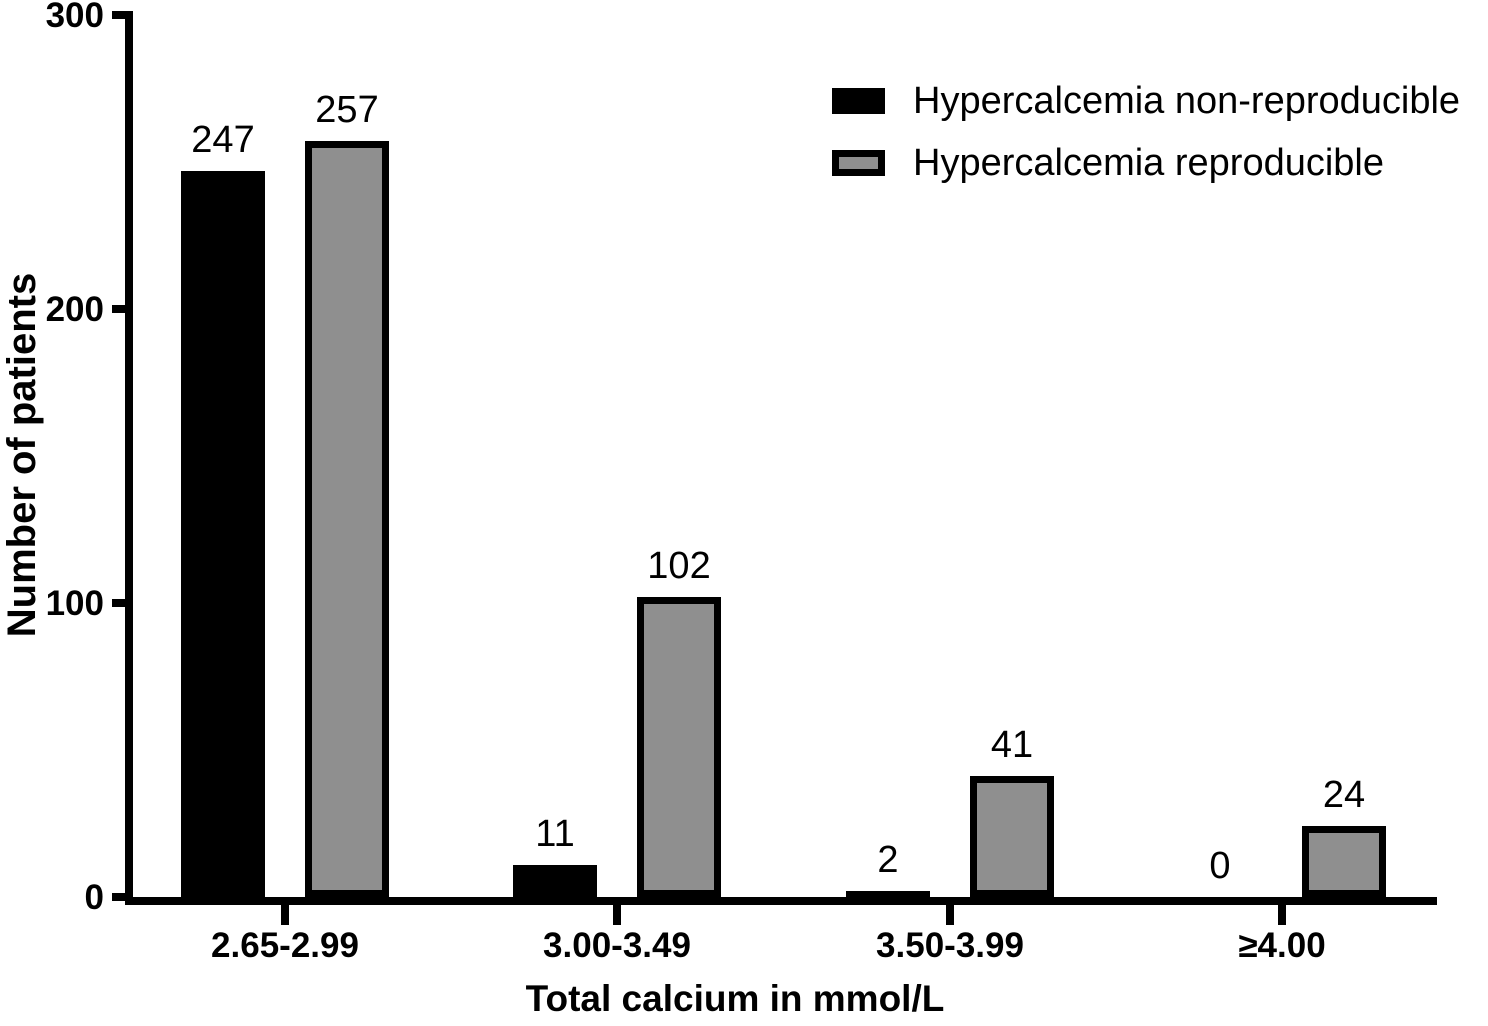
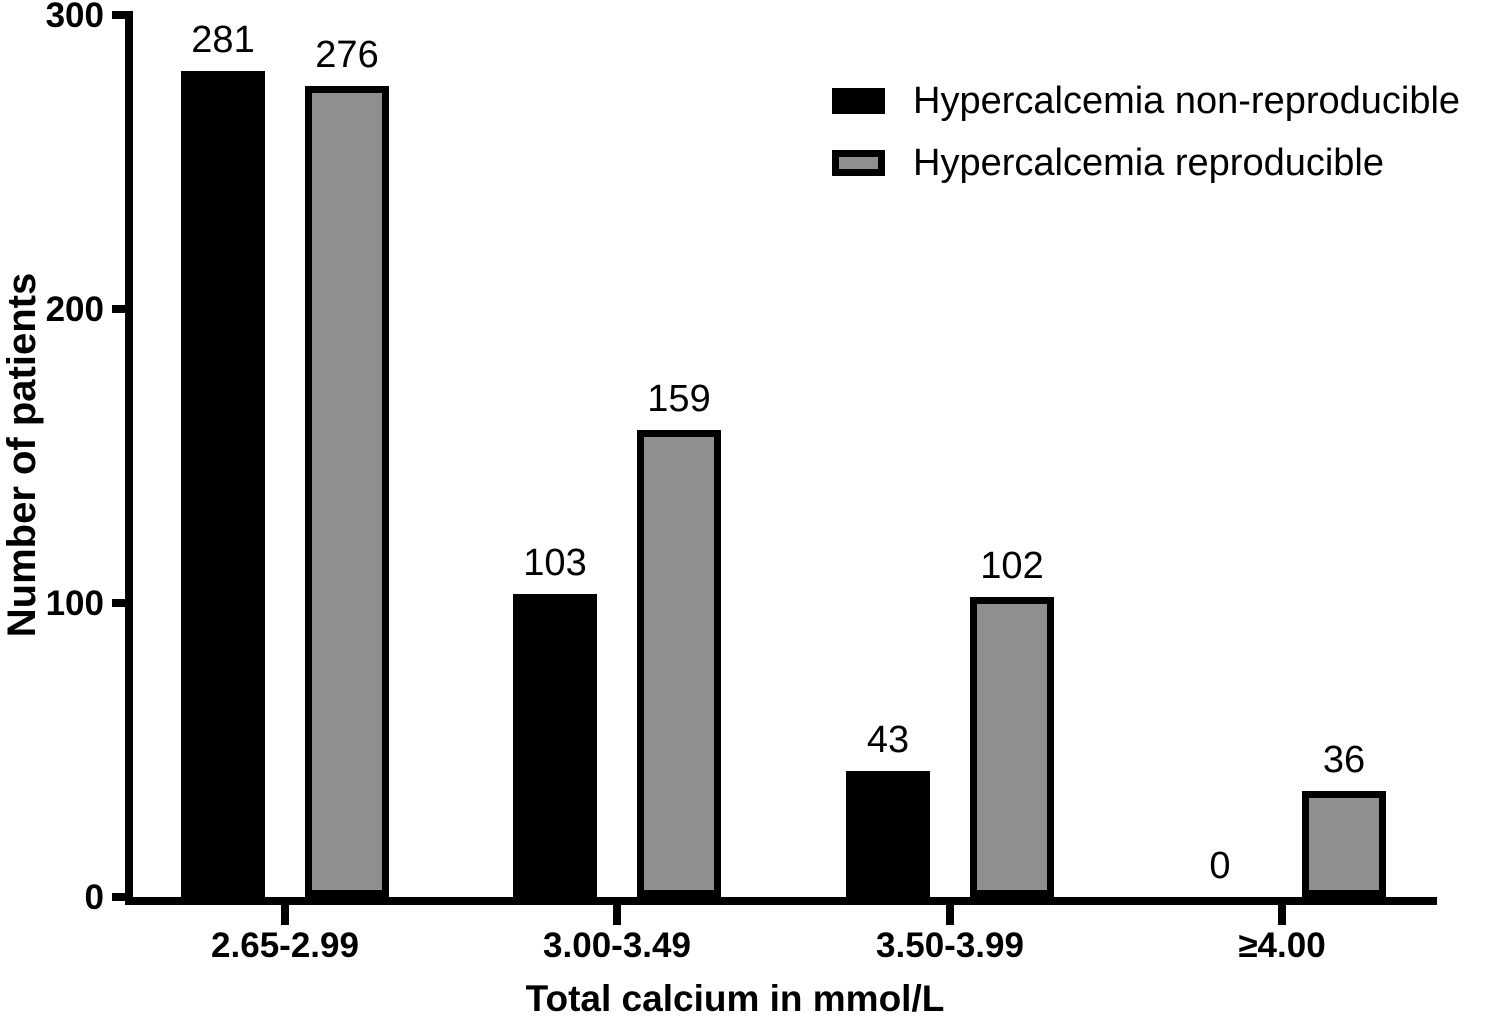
Hypercalcemia non-reproducible/2.65-2.99: 247 -> 281
Hypercalcemia reproducible/2.65-2.99: 257 -> 276
Hypercalcemia non-reproducible/3.00-3.49: 11 -> 103
Hypercalcemia reproducible/3.00-3.49: 102 -> 159
Hypercalcemia non-reproducible/3.50-3.99: 2 -> 43
Hypercalcemia reproducible/3.50-3.99: 41 -> 102
Hypercalcemia reproducible/≥4.00: 24 -> 36
